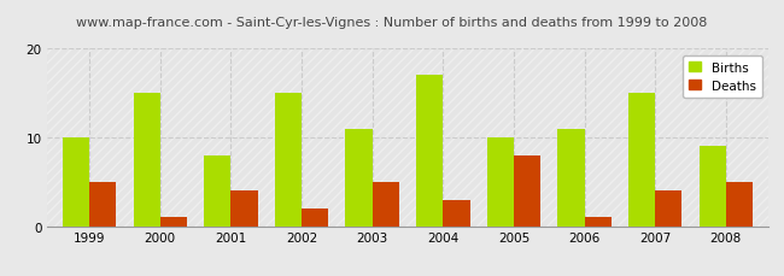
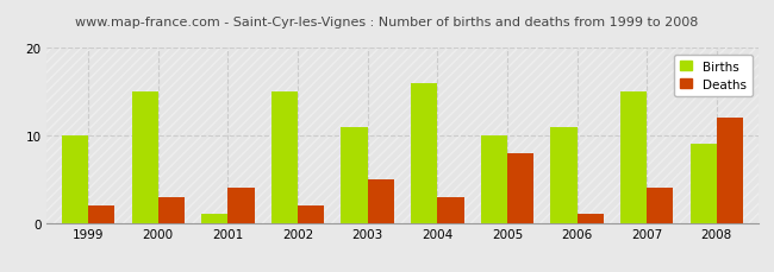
Deaths/1999: 5 -> 2
Deaths/2000: 1 -> 3
Births/2001: 8 -> 1
Births/2004: 17 -> 16
Deaths/2008: 5 -> 12
